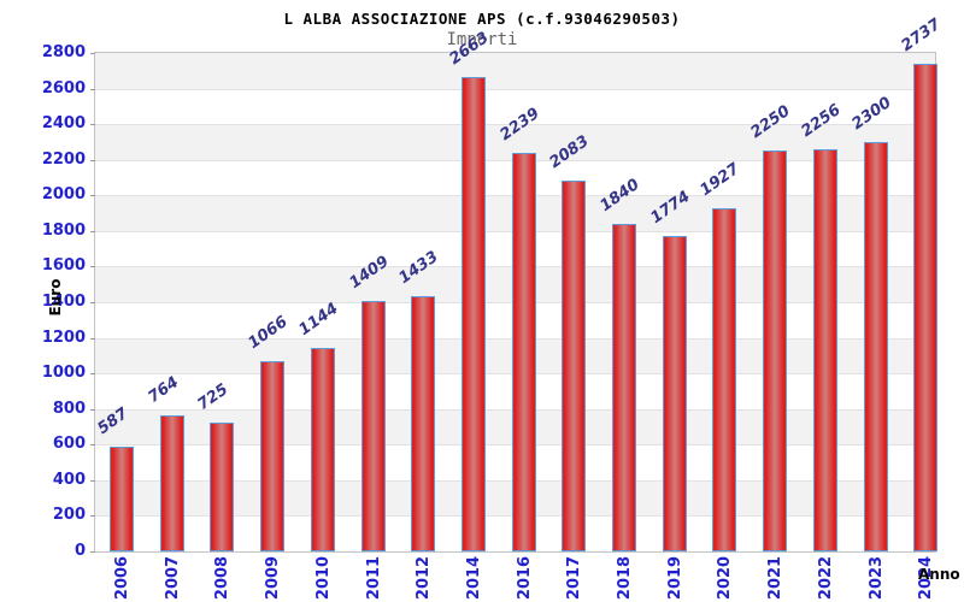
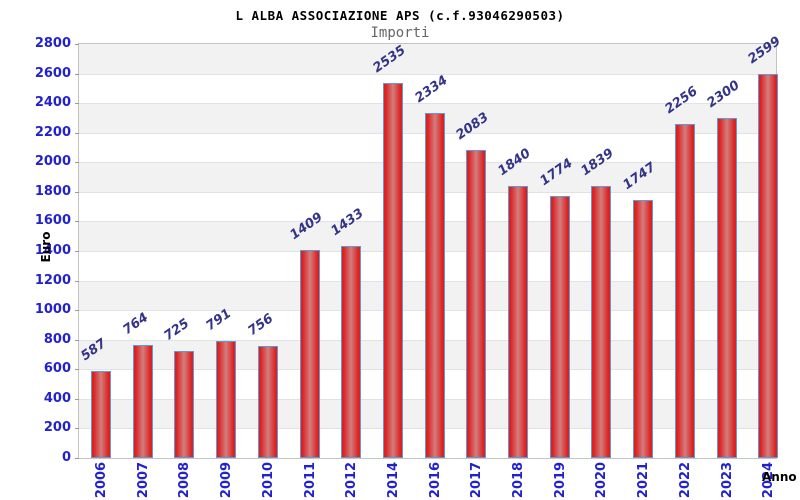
2009: 1066 -> 791
2010: 1144 -> 756
2014: 2663 -> 2535
2016: 2239 -> 2334
2020: 1927 -> 1839
2021: 2250 -> 1747
2024: 2737 -> 2599
